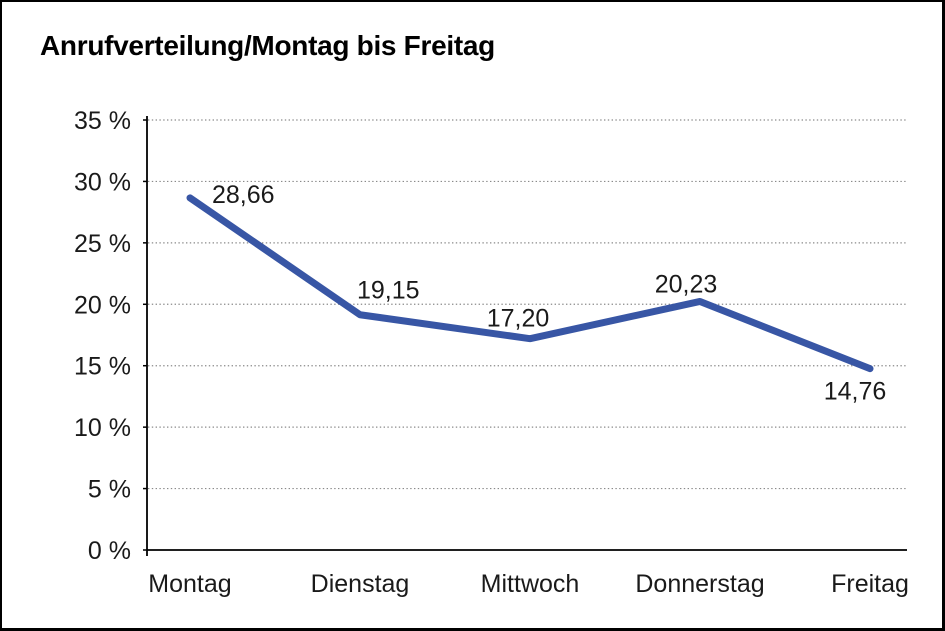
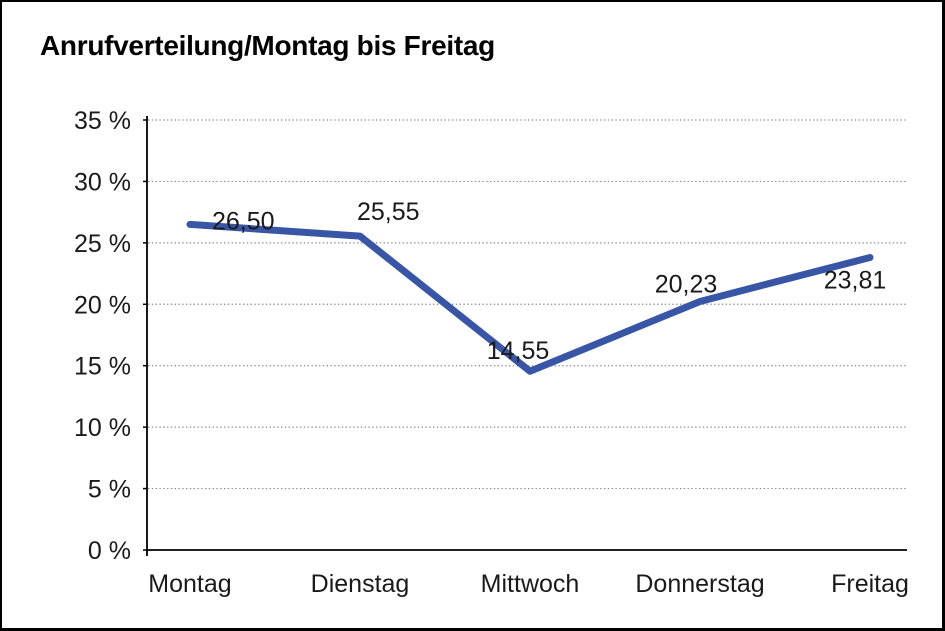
Montag: 28,66 -> 26,50
Dienstag: 19,15 -> 25,55
Mittwoch: 17,20 -> 14,55
Freitag: 14,76 -> 23,81
